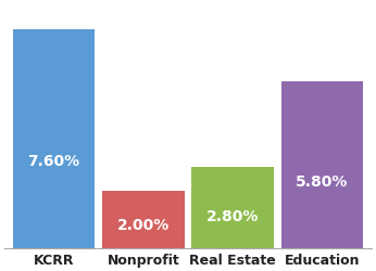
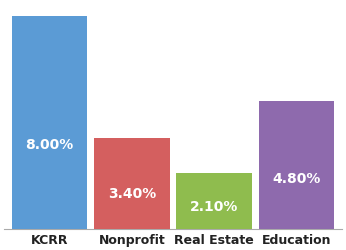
KCRR: 7.60% -> 8.00%
Nonprofit: 2.00% -> 3.40%
Real Estate: 2.80% -> 2.10%
Education: 5.80% -> 4.80%
